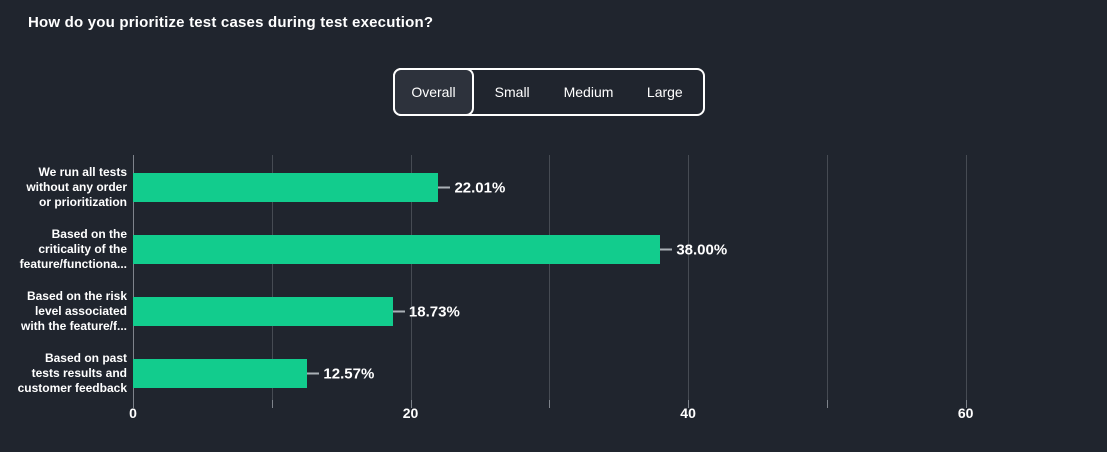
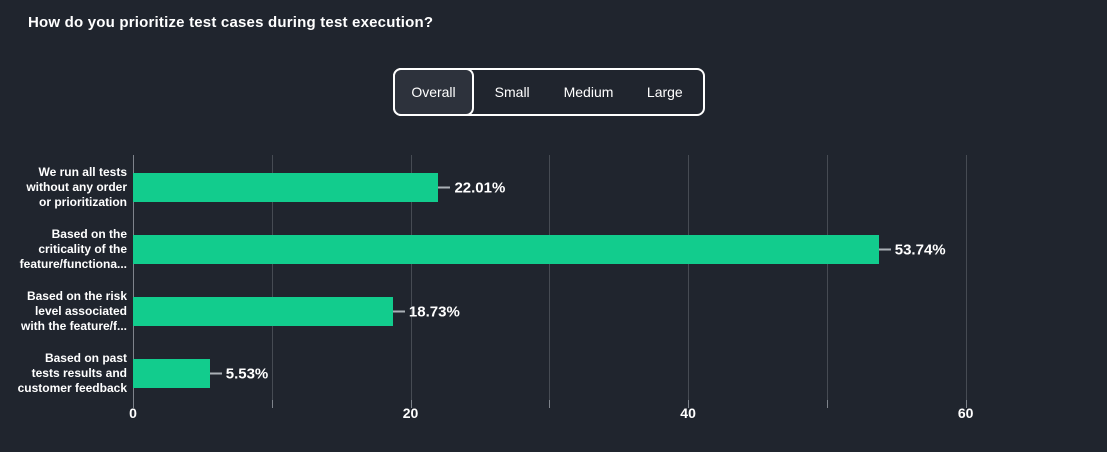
Based on the criticality of the feature/functiona...: 38.00% -> 53.74%
Based on past tests results and customer feedback: 12.57% -> 5.53%
